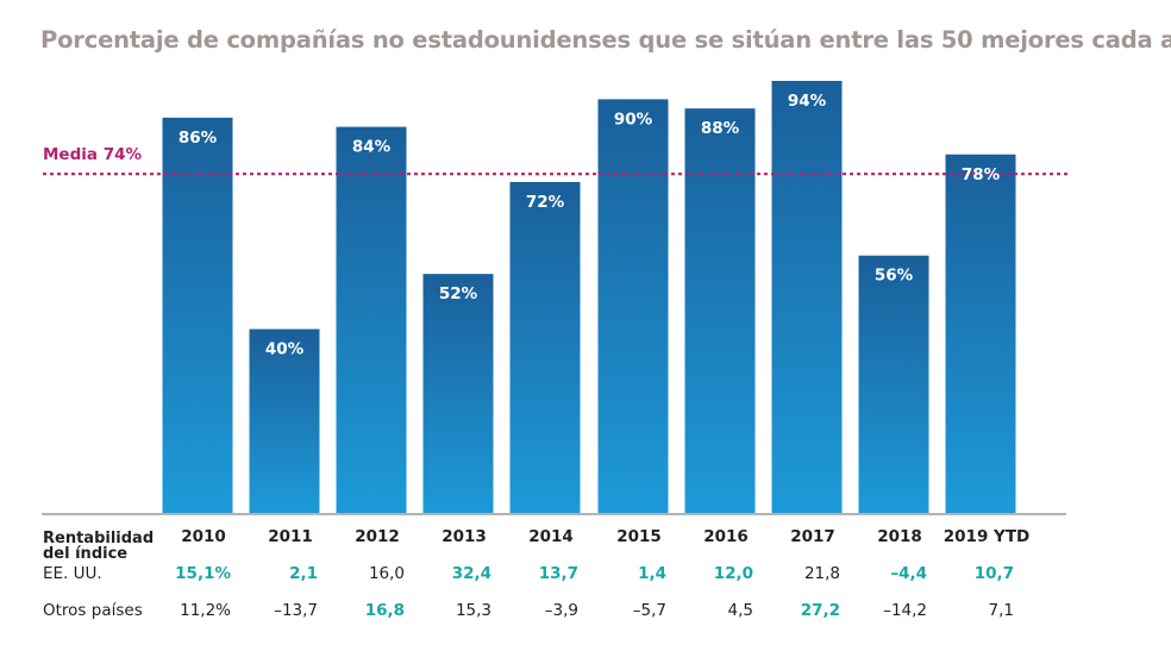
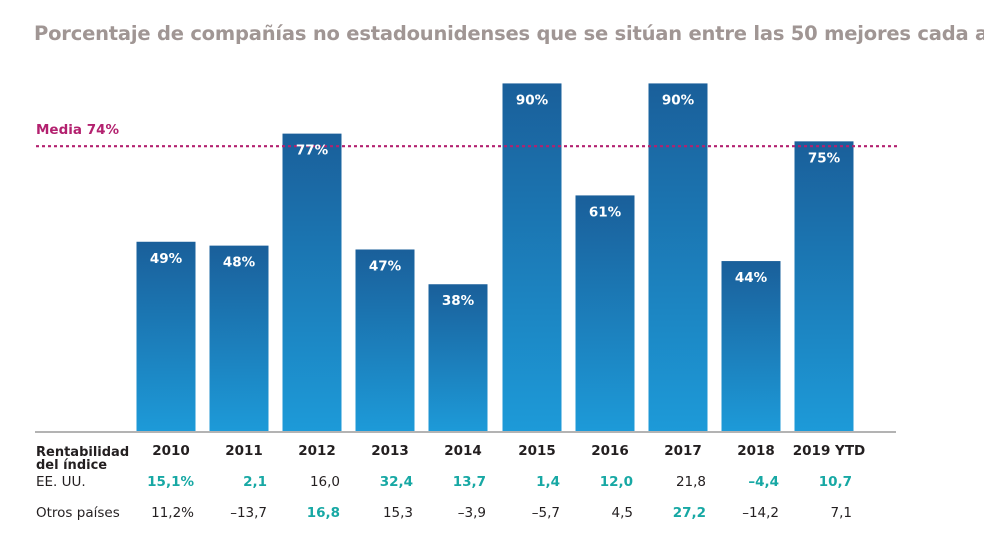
2010: 86% -> 49%
2011: 40% -> 48%
2012: 84% -> 77%
2013: 52% -> 47%
2014: 72% -> 38%
2016: 88% -> 61%
2017: 94% -> 90%
2018: 56% -> 44%
2019 YTD: 78% -> 75%
